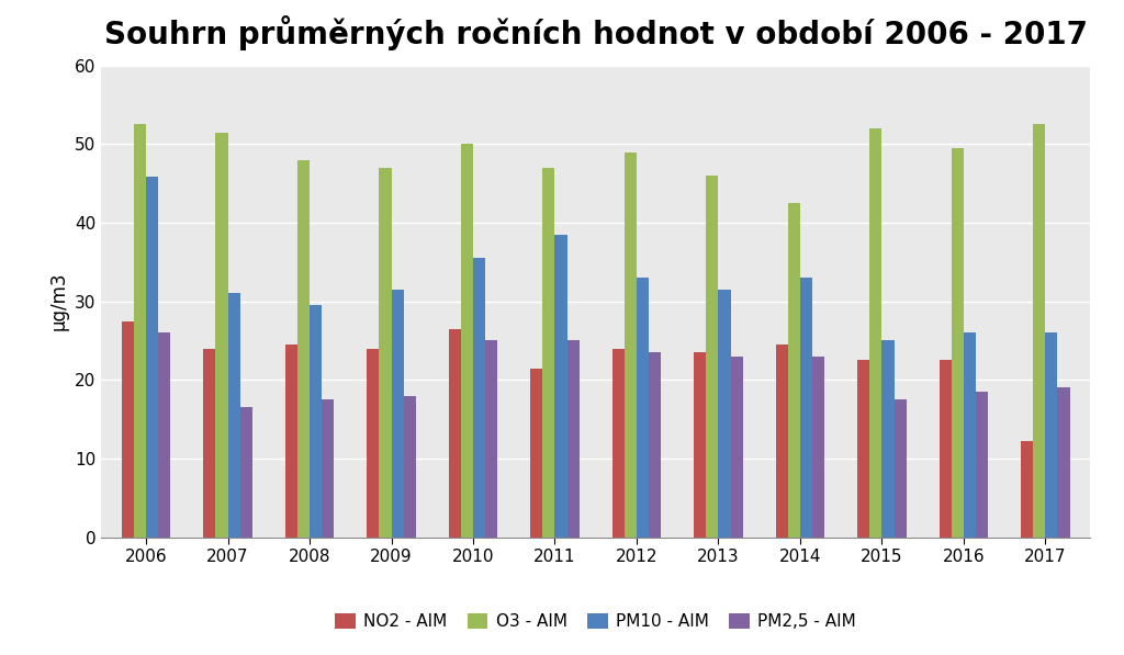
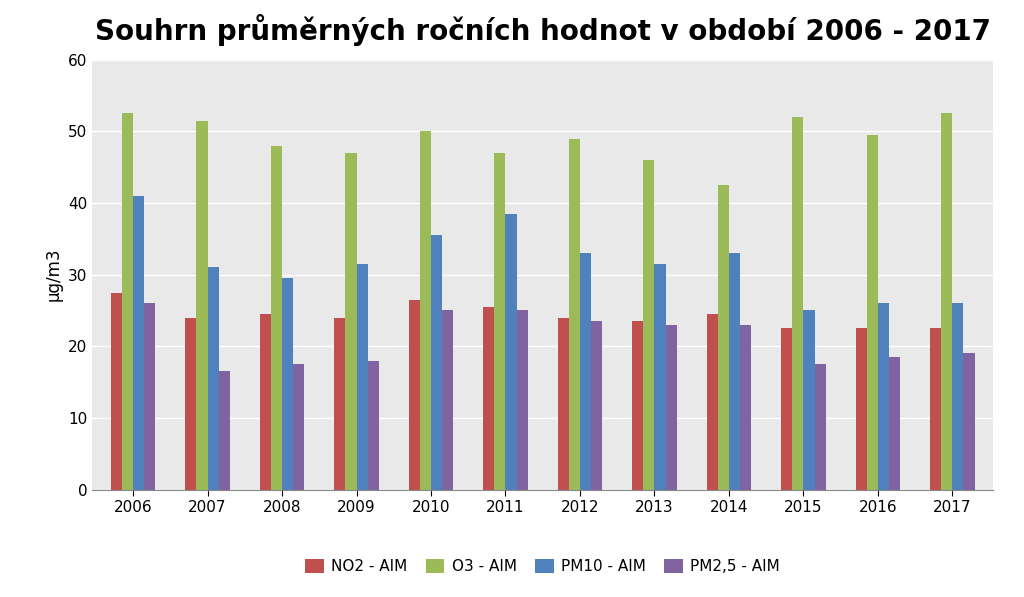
PM10 - AIM/2006: 45.8 -> 41.0
NO2 - AIM/2011: 21.4 -> 25.5
NO2 - AIM/2017: 12.2 -> 22.5
